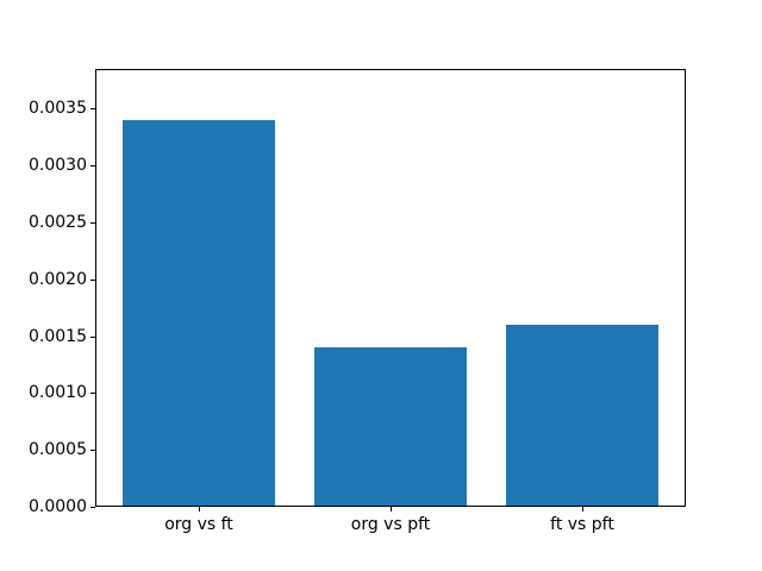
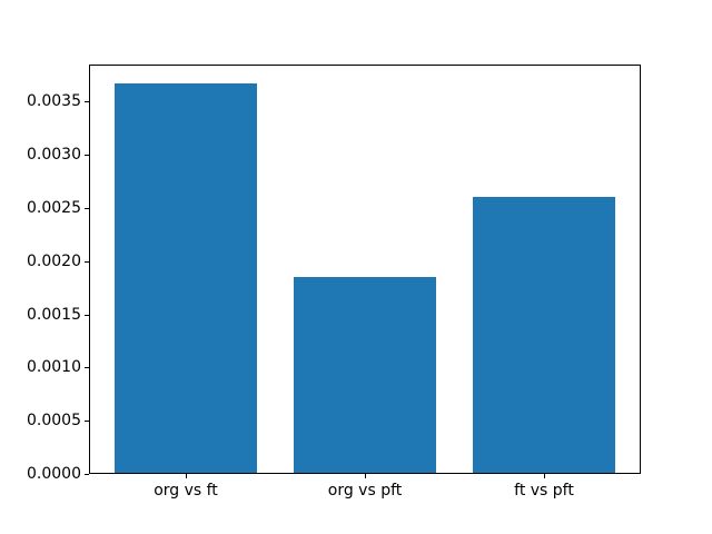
org vs ft: 0.0034 -> 0.0037
org vs pft: 0.0014 -> 0.0019
ft vs pft: 0.0016 -> 0.0026
